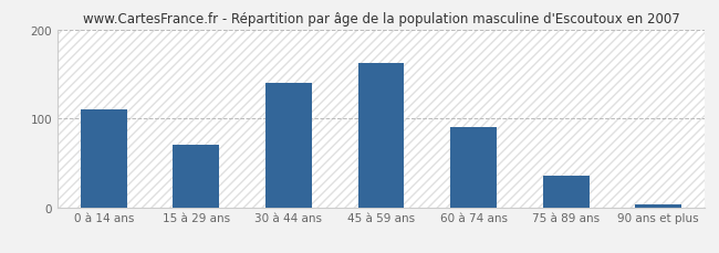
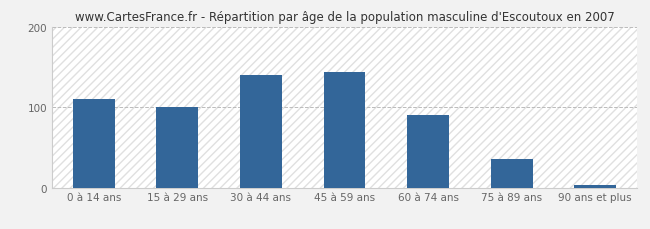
15 à 29 ans: 70 -> 100
45 à 59 ans: 162 -> 144
